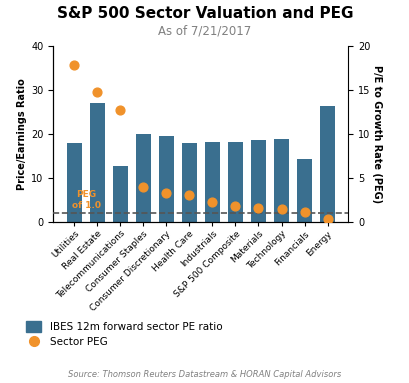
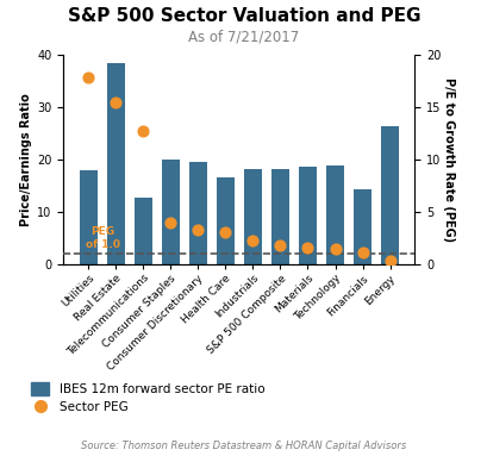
IBES 12m forward sector PE ratio/Real Estate: 27.0 -> 38.5
Sector PEG/Real Estate: 14.8 -> 15.4
IBES 12m forward sector PE ratio/Health Care: 18.0 -> 16.7
